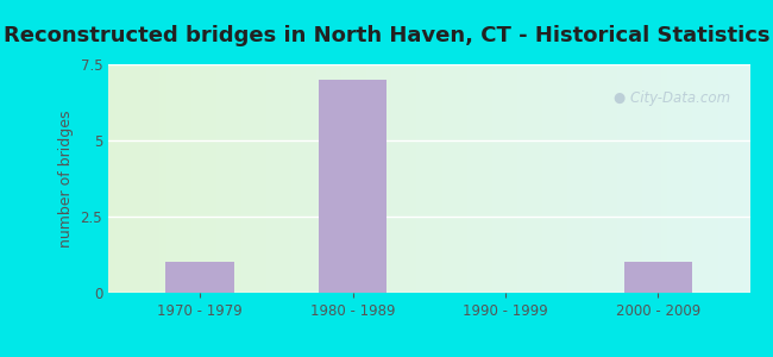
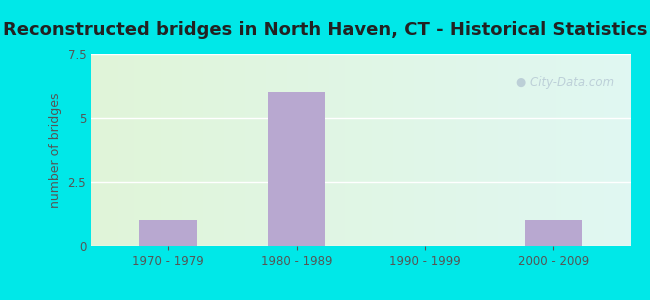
1980 - 1989: 7 -> 6
